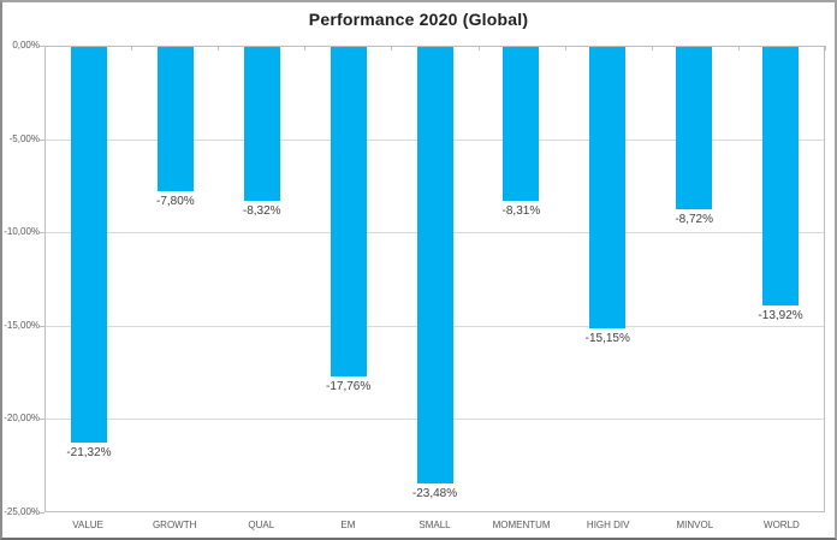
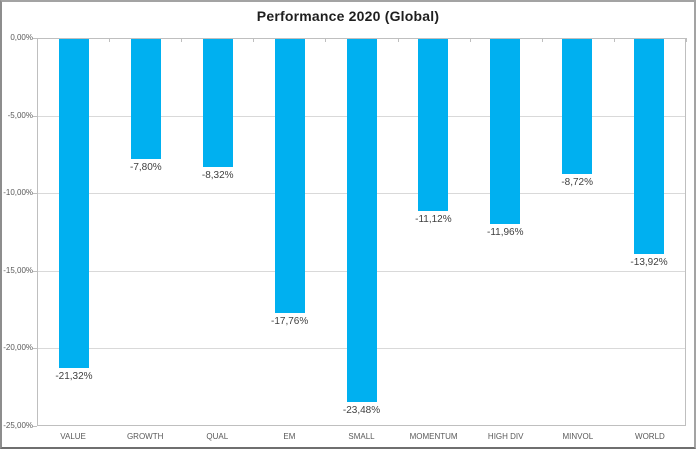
MOMENTUM: -8,31% -> -11,12%
HIGH DIV: -15,15% -> -11,96%
